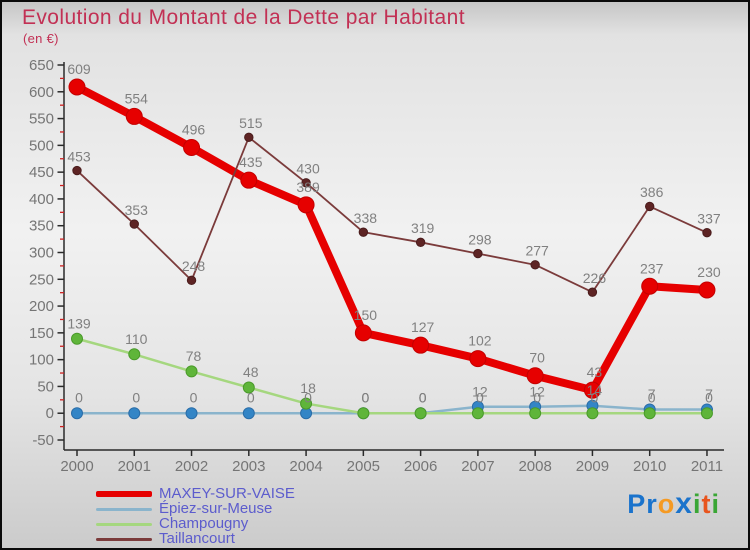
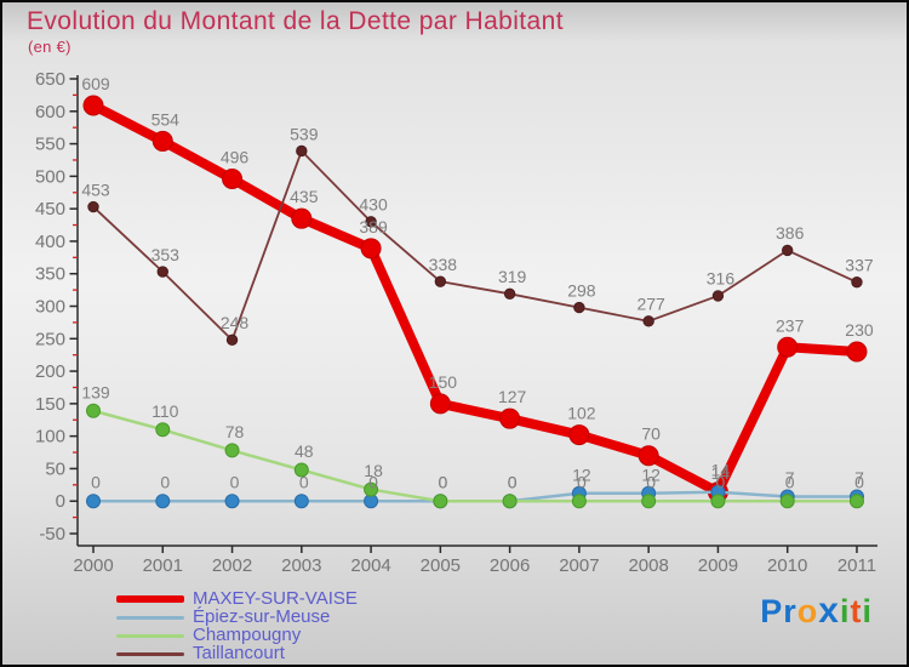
Taillancourt/2003: 515 -> 539
MAXEY-SUR-VAISE/2009: 43 -> 14
Taillancourt/2009: 226 -> 316
